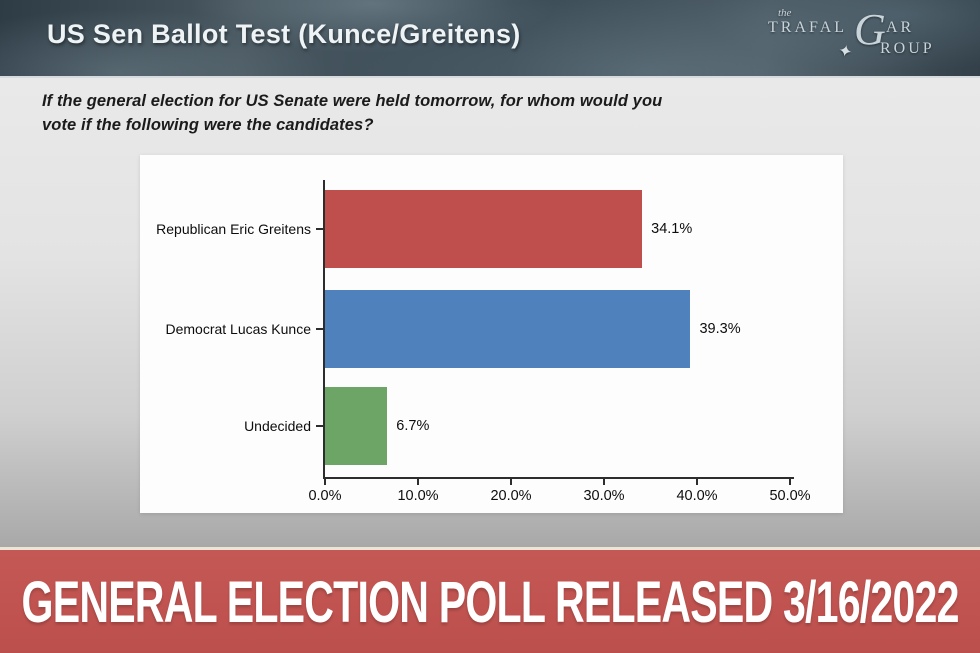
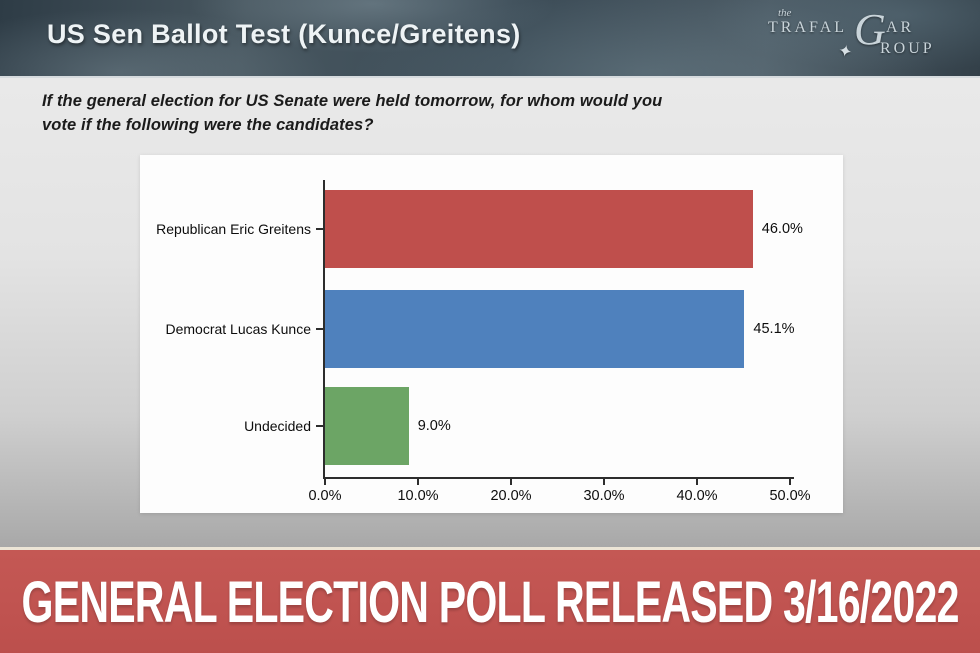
Republican Eric Greitens: 34.1% -> 46.0%
Democrat Lucas Kunce: 39.3% -> 45.1%
Undecided: 6.7% -> 9.0%
